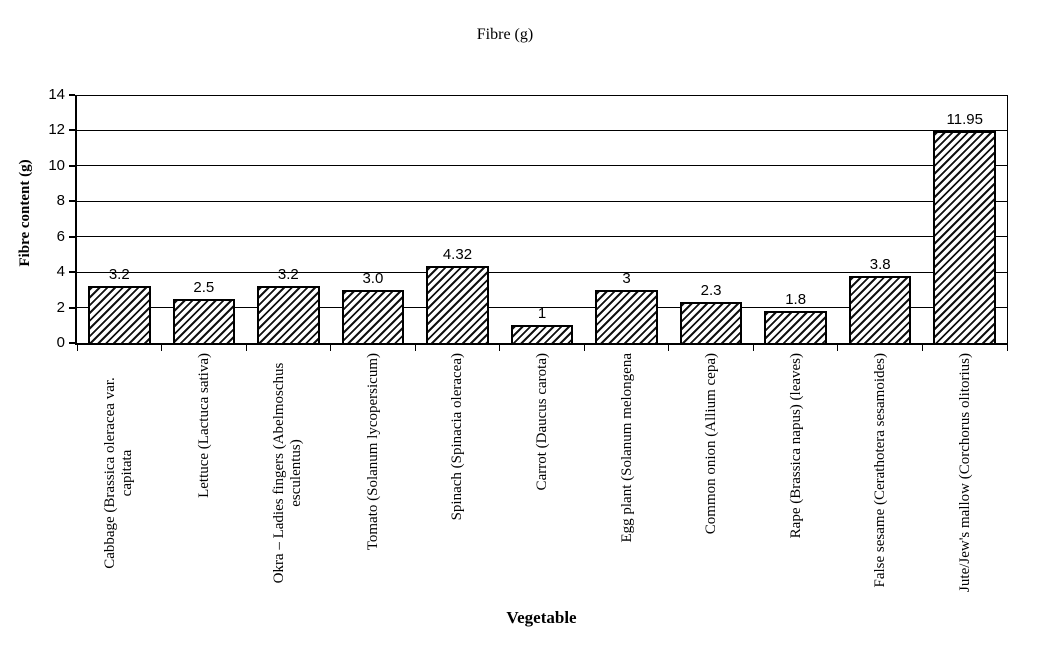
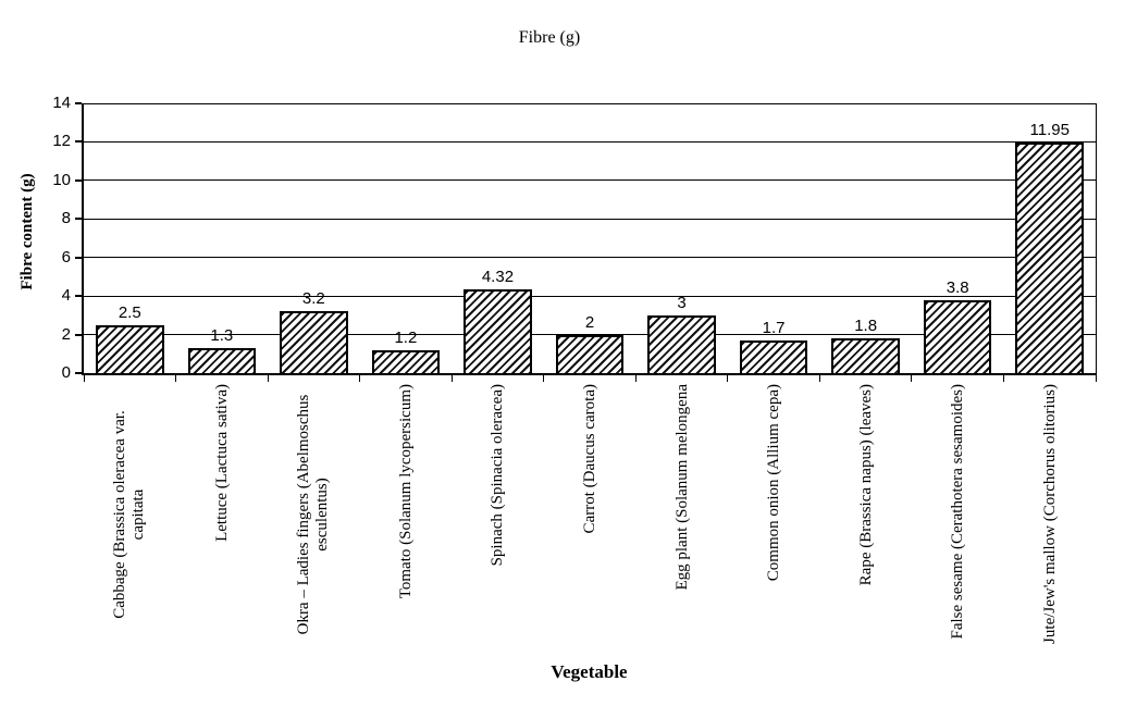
Cabbage (Brassica oleracea var. capitata: 3.2 -> 2.5
Lettuce (Lactuca sativa): 2.5 -> 1.3
Tomato (Solanum lycopersicum): 3.0 -> 1.2
Carrot (Daucus carota): 1 -> 2
Common onion (Allium cepa): 2.3 -> 1.7
